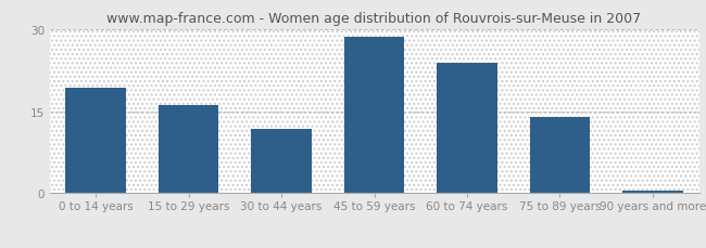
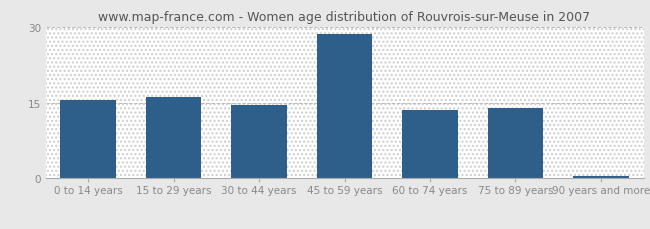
0 to 14 years: 19.2 -> 15.5
30 to 44 years: 11.8 -> 14.5
60 to 74 years: 23.8 -> 13.5
